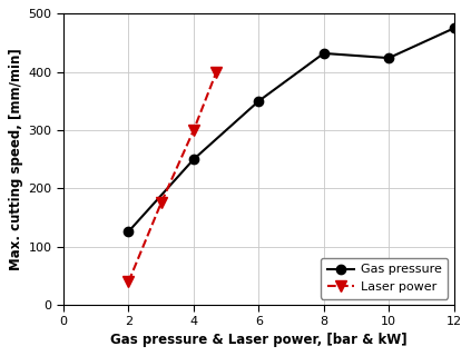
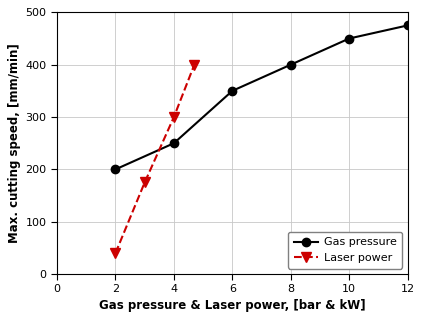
Gas pressure/2: 126 -> 200
Gas pressure/8: 432 -> 400
Gas pressure/10: 424 -> 450
